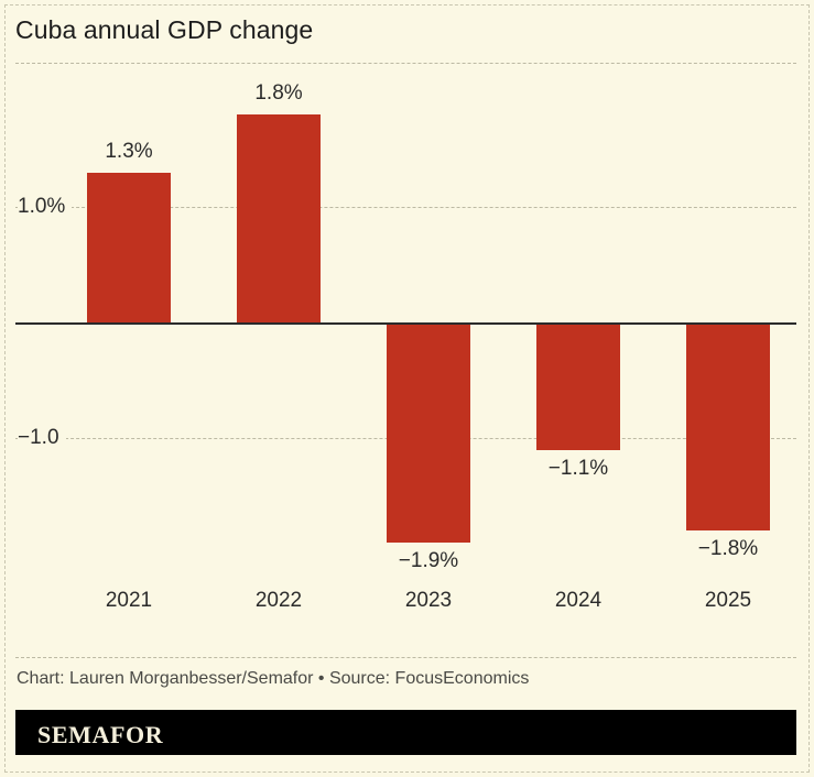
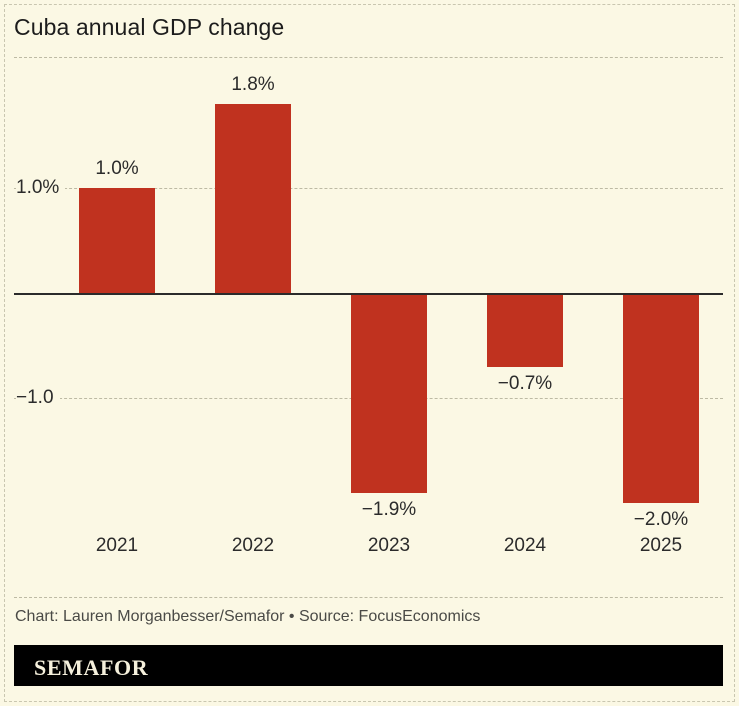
2021: 1.3% -> 1.0%
2024: −1.1% -> −0.7%
2025: −1.8% -> −2.0%
